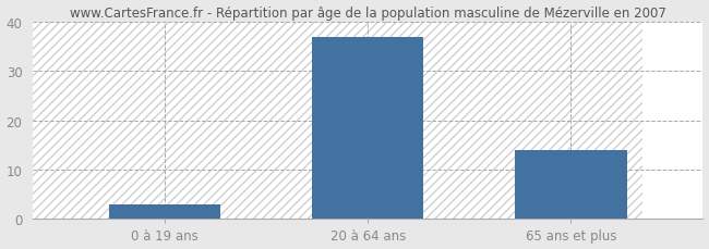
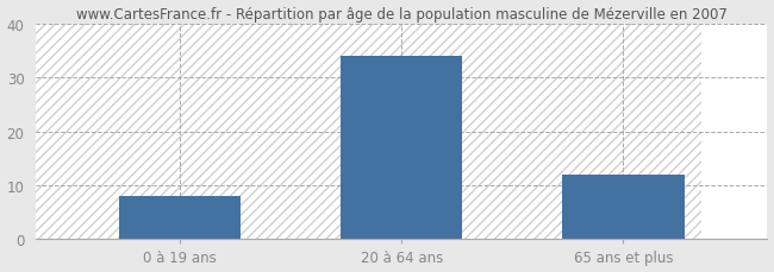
0 à 19 ans: 3 -> 8
20 à 64 ans: 37 -> 34
65 ans et plus: 14 -> 12
